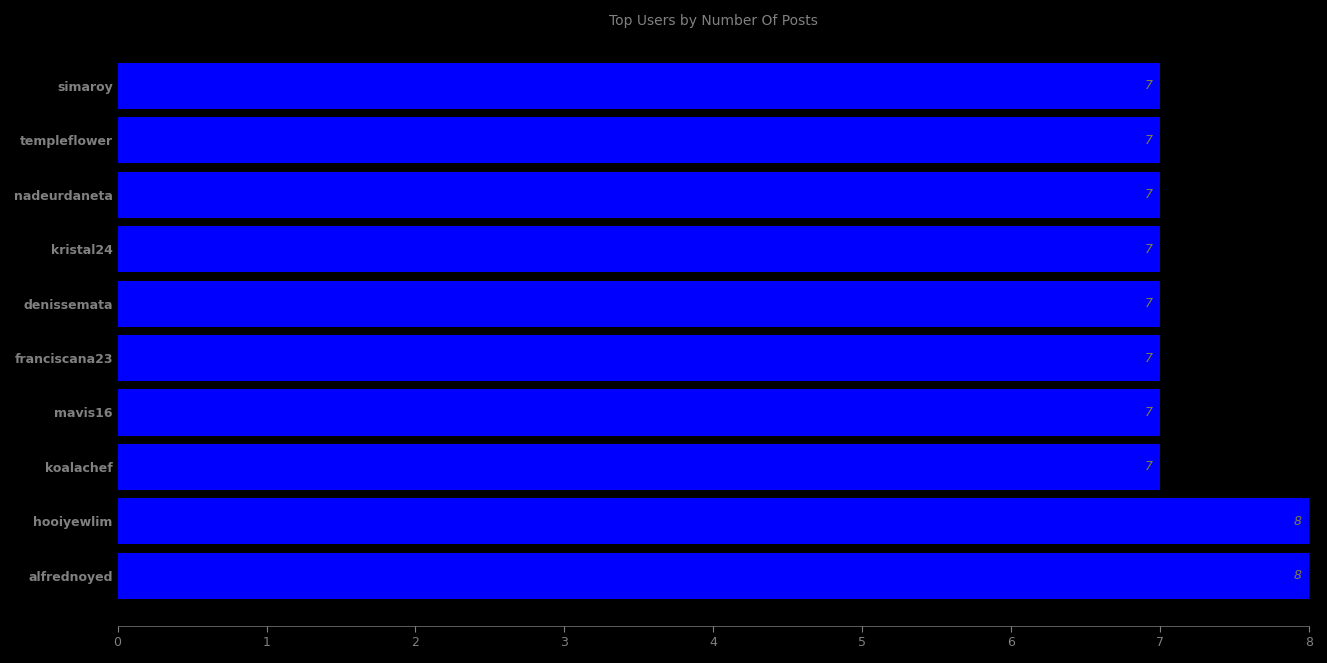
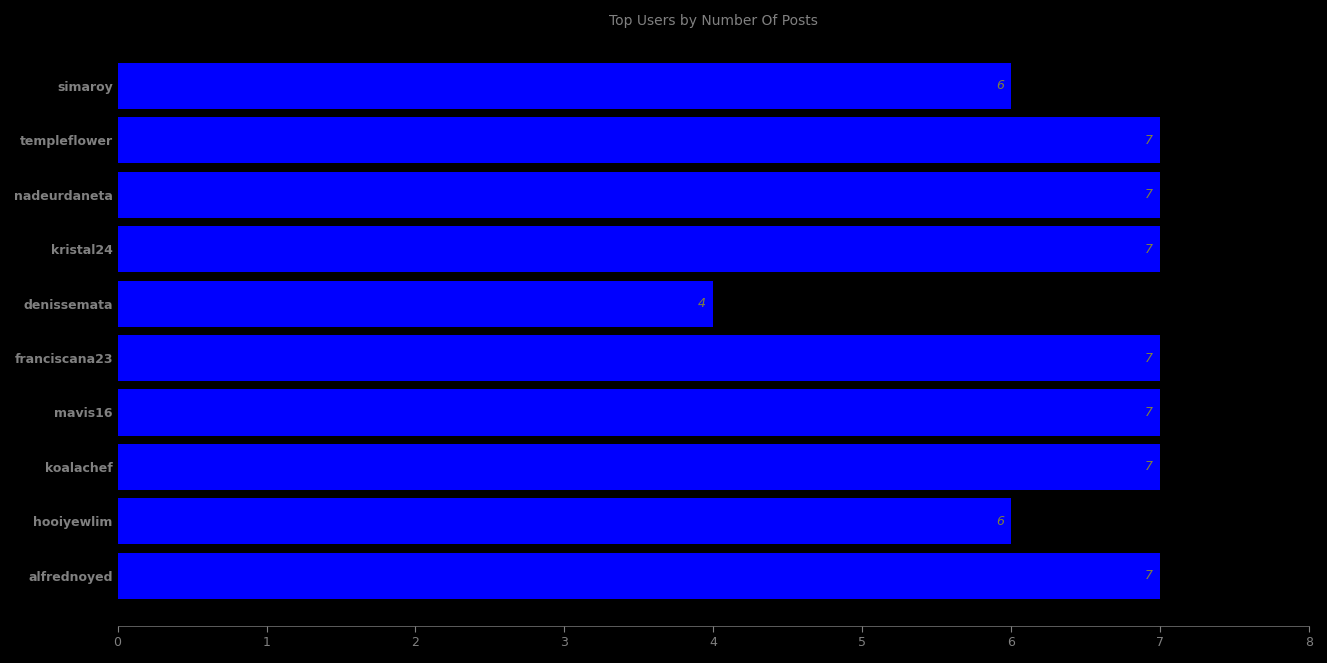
simaroy: 7 -> 6
denissemata: 7 -> 4
hooiyewlim: 8 -> 6
alfrednoyed: 8 -> 7
